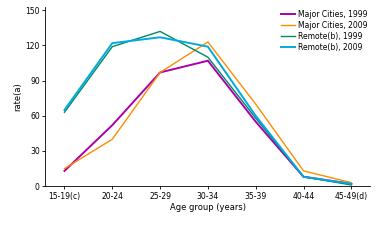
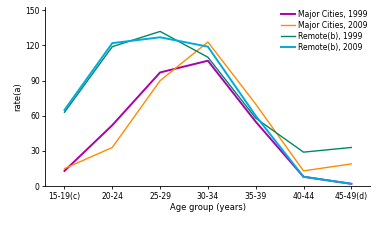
Major Cities, 2009/20-24: 40 -> 33
Major Cities, 2009/25-29: 97 -> 90
Remote(b), 1999/40-44: 8 -> 29
Major Cities, 2009/45-49(d): 3 -> 19
Remote(b), 1999/45-49(d): 1 -> 33
